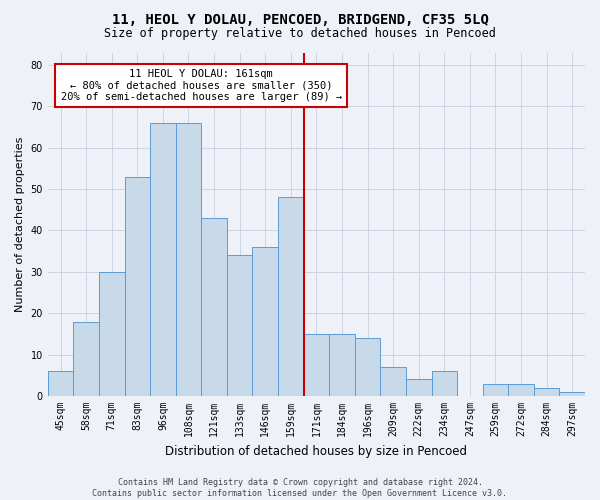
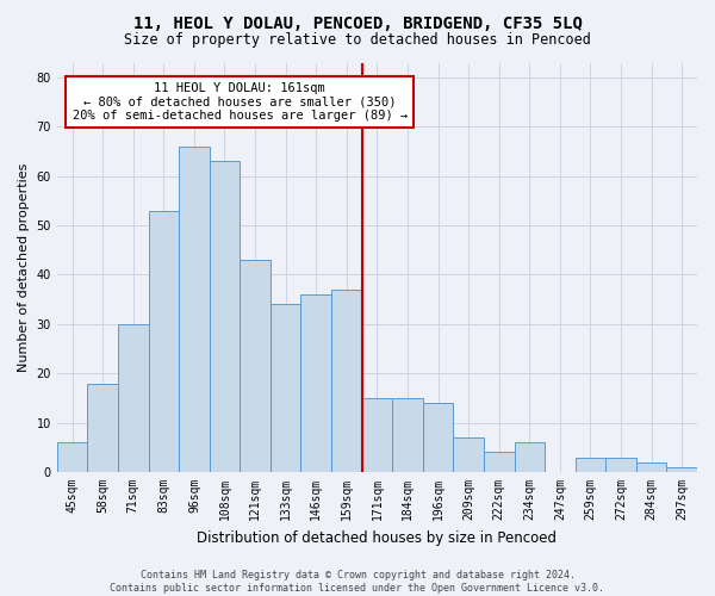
108sqm: 66 -> 63
159sqm: 48 -> 37
